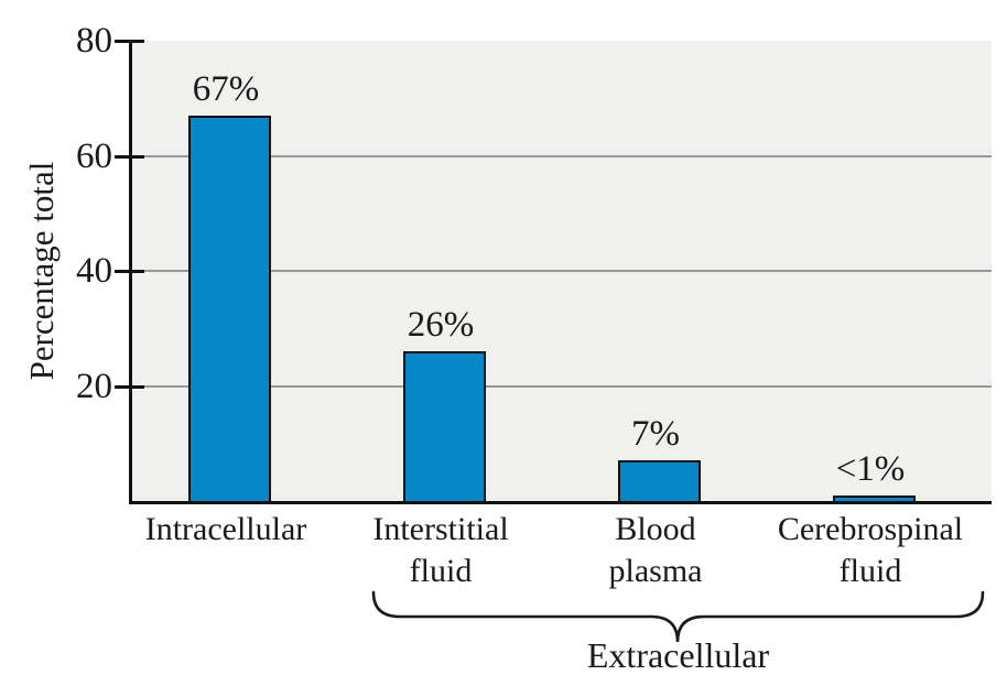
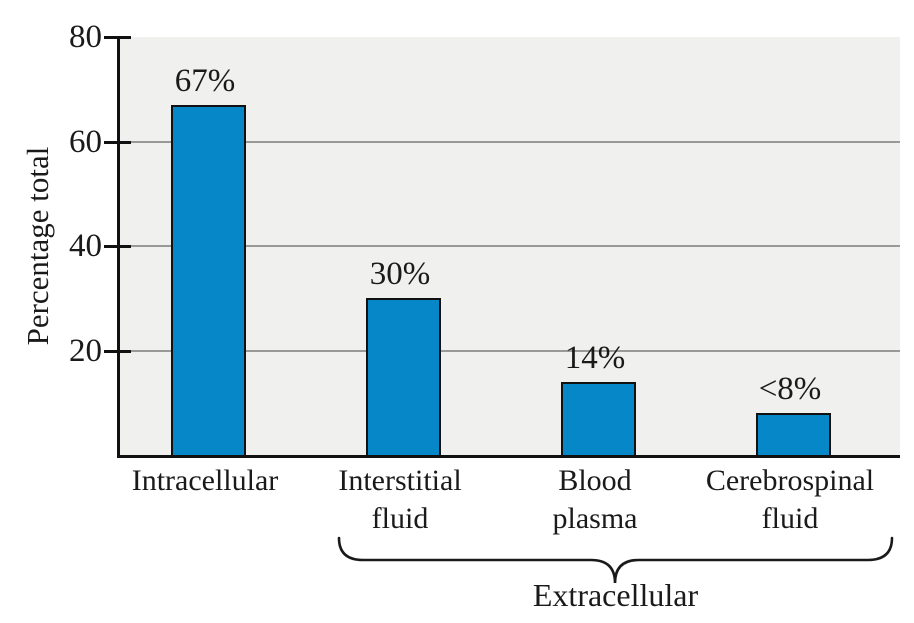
Interstitial fluid: 26% -> 30%
Blood plasma: 7% -> 14%
Cerebrospinal fluid: 1 -> 8
